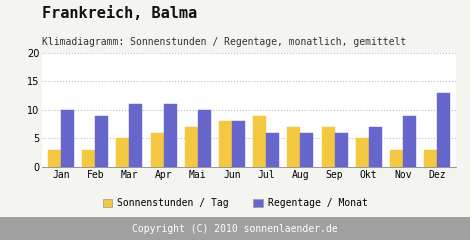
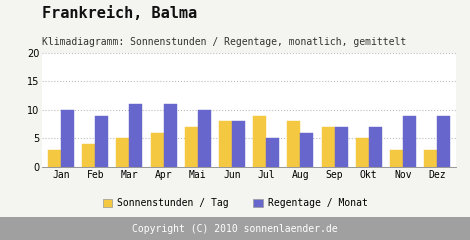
Sonnenstunden / Tag/Feb: 3 -> 4
Regentage / Monat/Jul: 6 -> 5
Sonnenstunden / Tag/Aug: 7 -> 8
Regentage / Monat/Sep: 6 -> 7
Regentage / Monat/Dez: 13 -> 9
